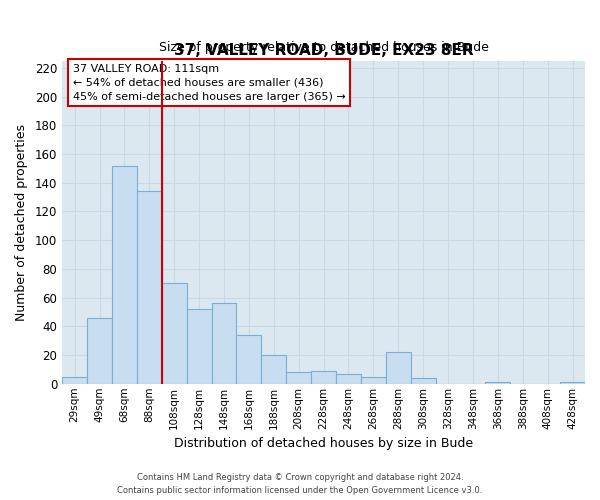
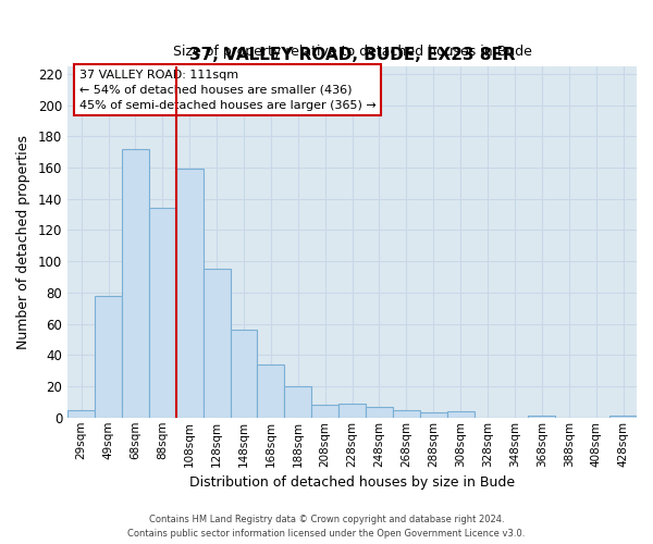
49sqm: 46 -> 78
68sqm: 152 -> 172
108sqm: 70 -> 159
128sqm: 52 -> 95
288sqm: 22 -> 3
